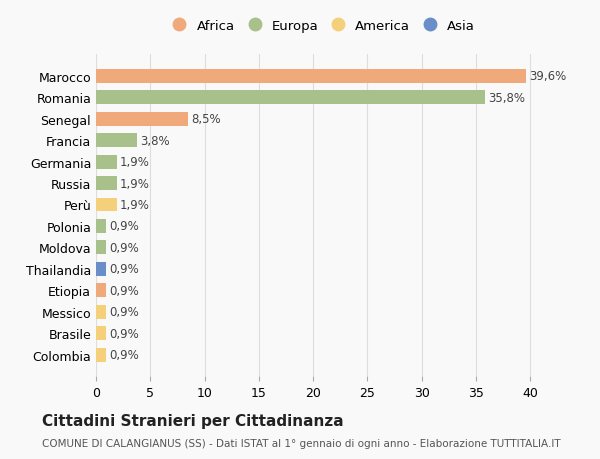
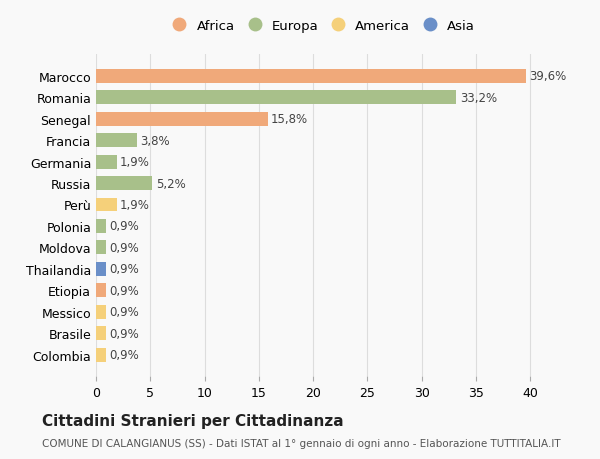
Romania: 35,8% -> 33,2%
Senegal: 8,5% -> 15,8%
Russia: 1,9% -> 5,2%
